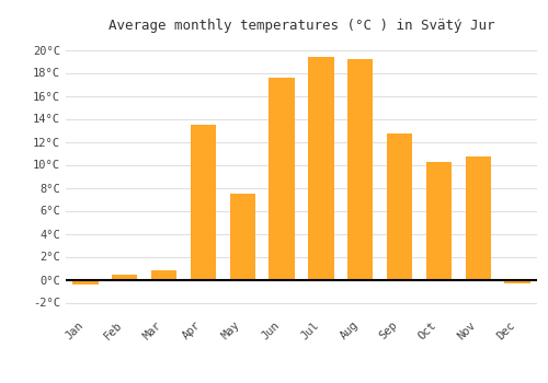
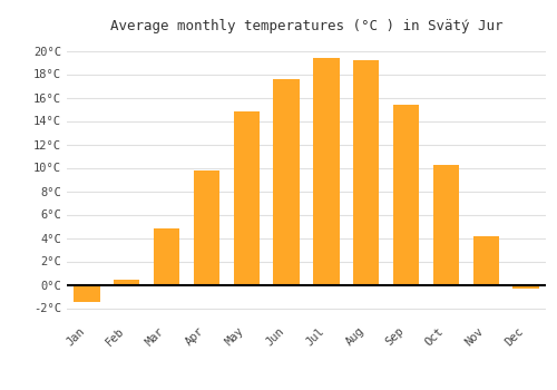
Jan: -0.4°C -> -1.5°C
Mar: 0.8°C -> 4.8°C
Apr: 13.5°C -> 9.8°C
May: 7.5°C -> 14.8°C
Sep: 12.7°C -> 15.4°C
Nov: 10.7°C -> 4.1°C
